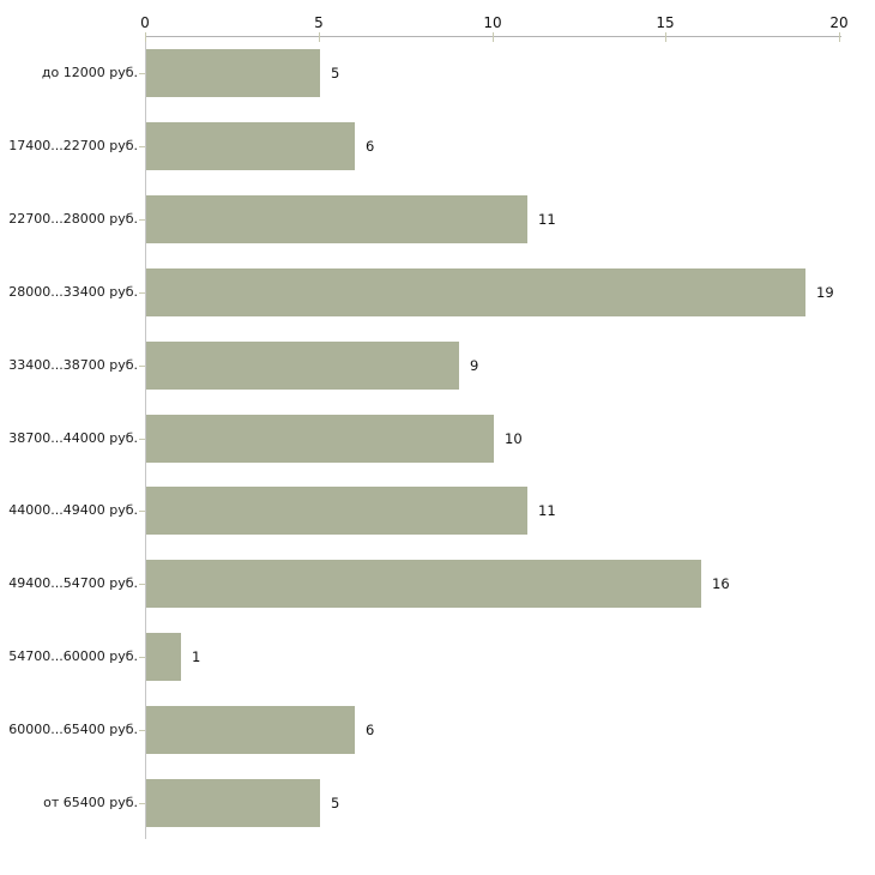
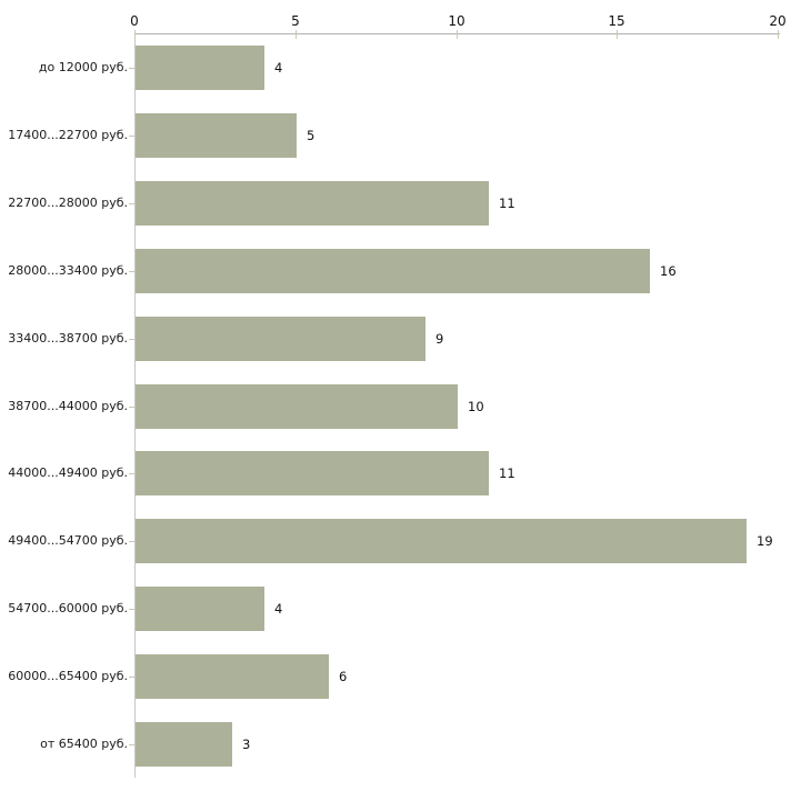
до 12000 руб.: 5 -> 4
17400...22700 руб.: 6 -> 5
28000...33400 руб.: 19 -> 16
49400...54700 руб.: 16 -> 19
54700...60000 руб.: 1 -> 4
от 65400 руб.: 5 -> 3
